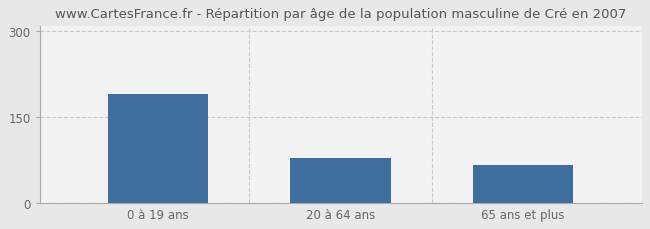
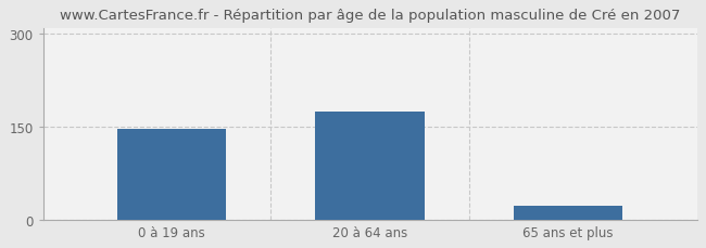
0 à 19 ans: 190 -> 147
20 à 64 ans: 78 -> 175
65 ans et plus: 66 -> 22
